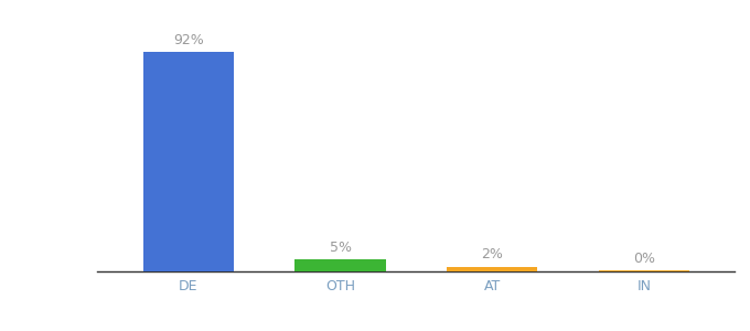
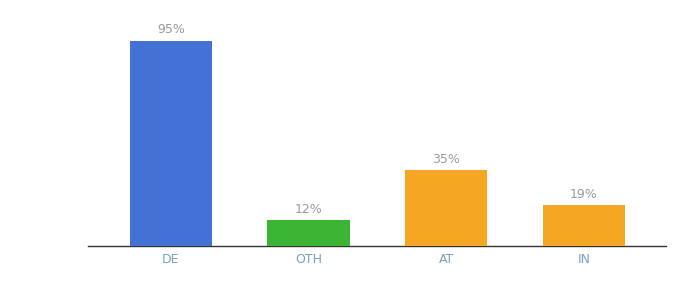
DE: 92% -> 95%
OTH: 5% -> 12%
AT: 2% -> 35%
IN: 0% -> 19%
